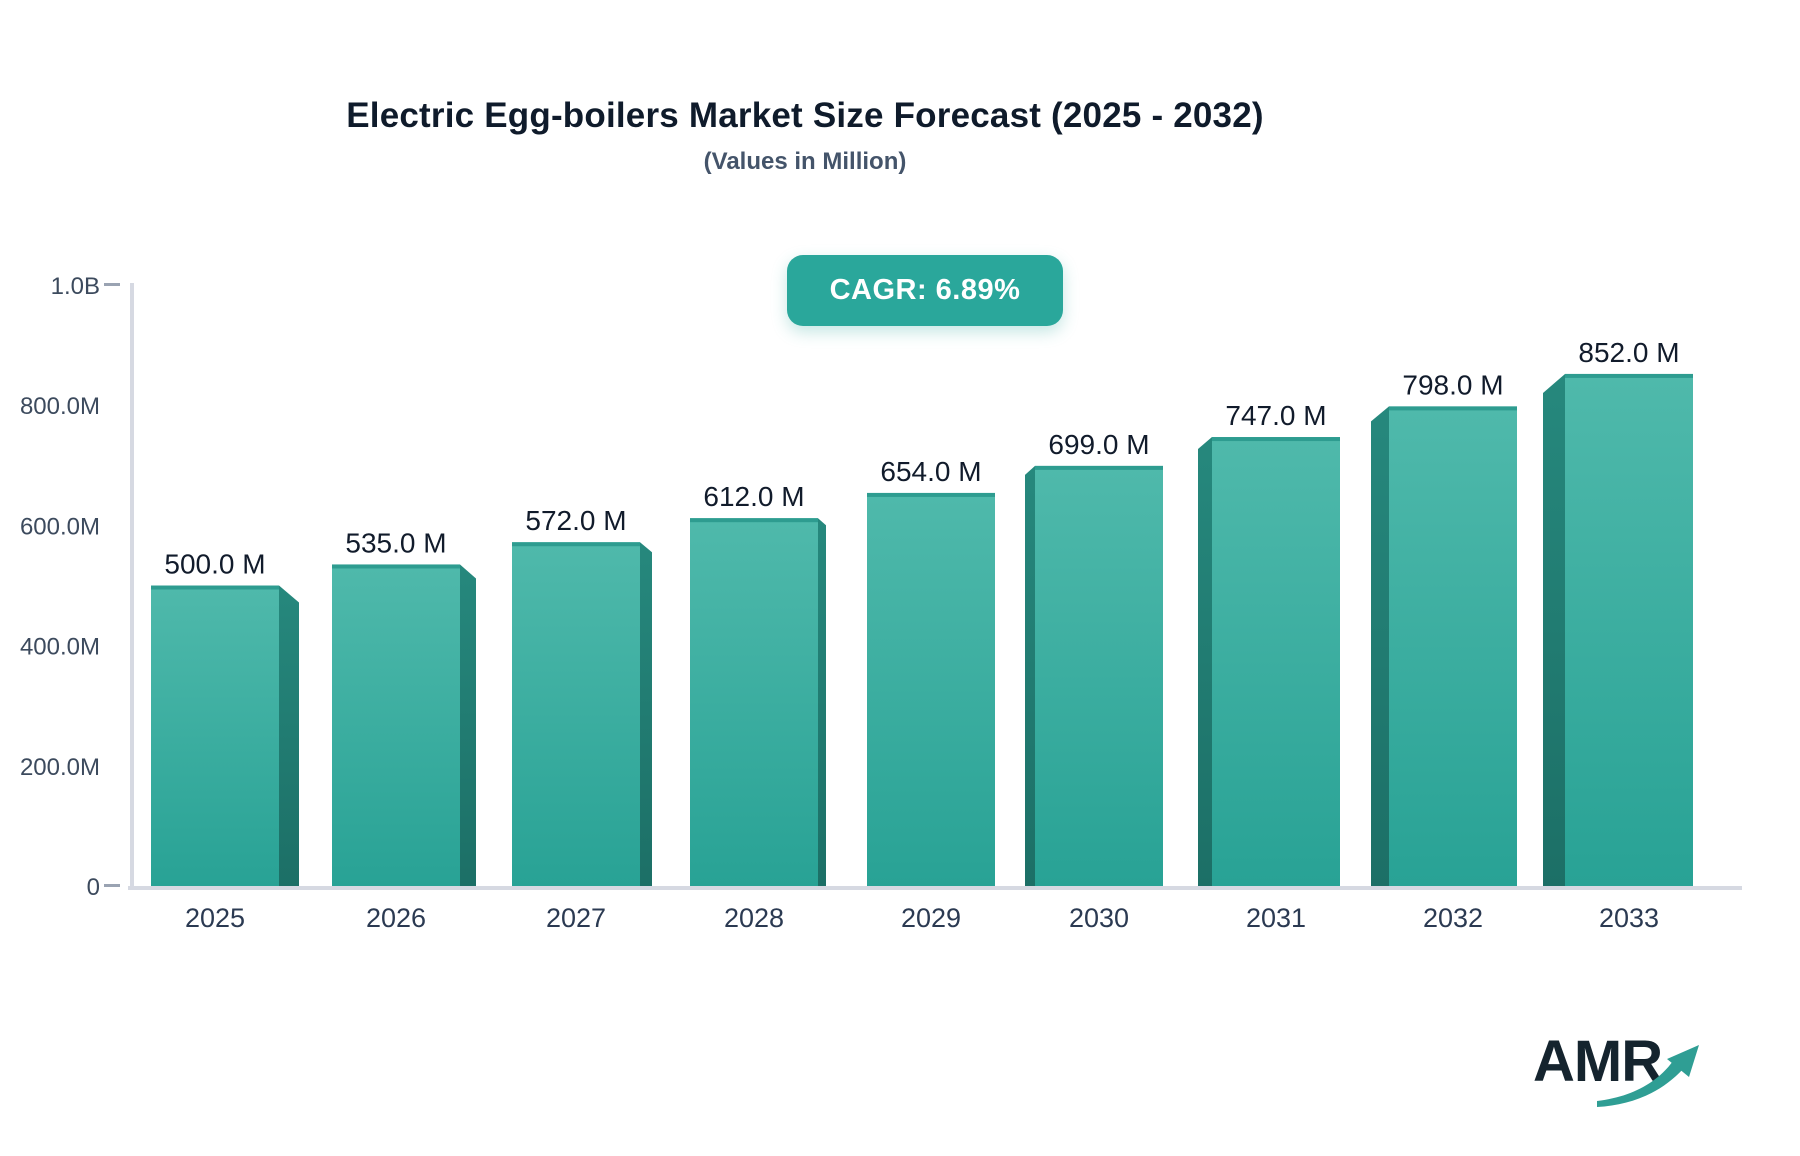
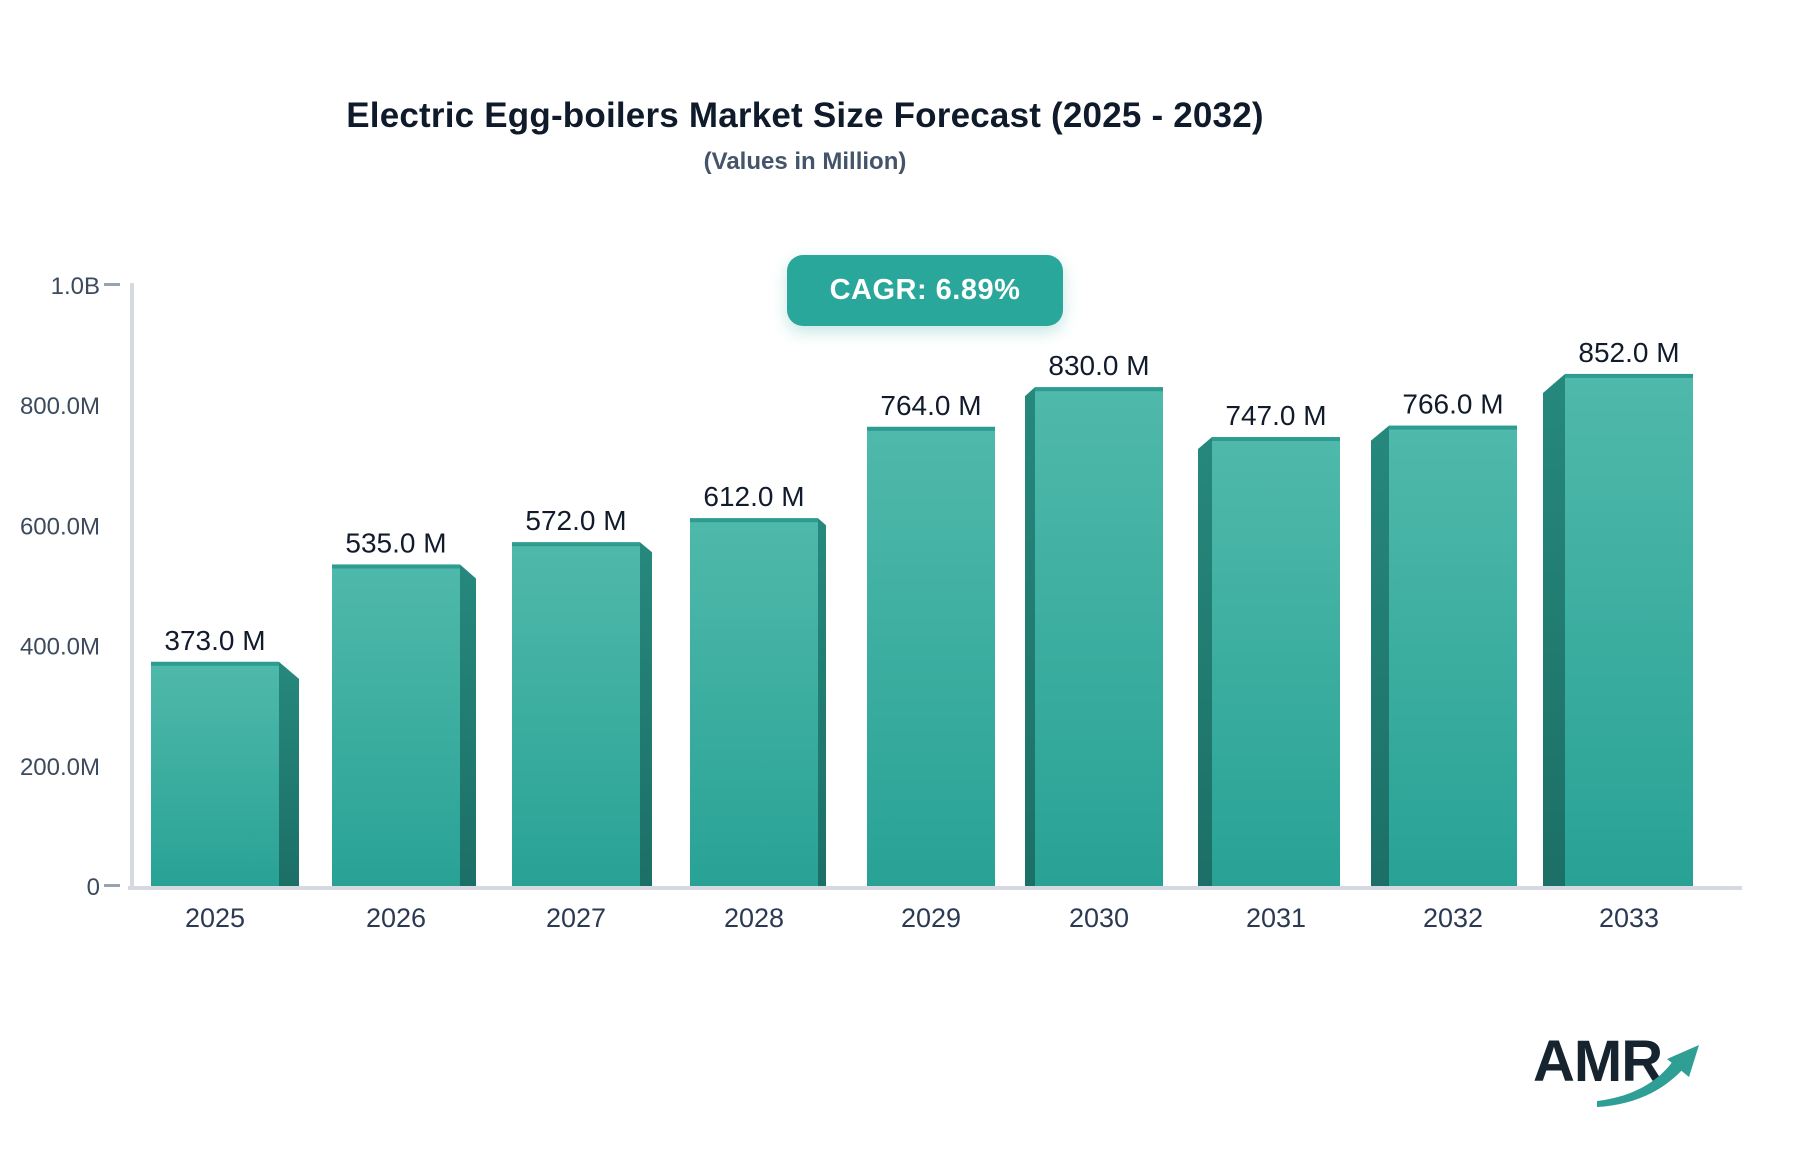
2025: 500.0 -> 373.0
2029: 654.0 -> 764.0
2030: 699.0 -> 830.0
2032: 798.0 -> 766.0
